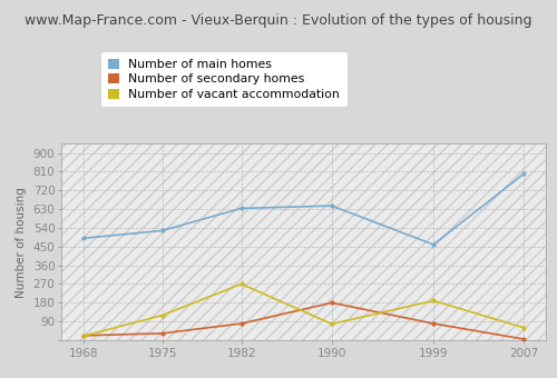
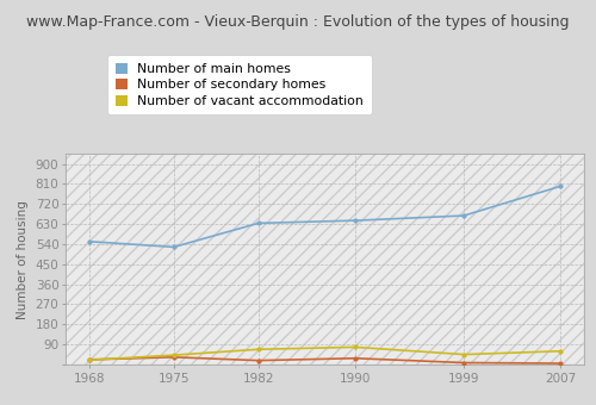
Number of main homes/1968: 490 -> 550
Number of vacant accommodation/1975: 120 -> 40
Number of secondary homes/1982: 80 -> 20
Number of vacant accommodation/1982: 270 -> 70
Number of secondary homes/1990: 180 -> 30
Number of main homes/1999: 460 -> 670
Number of secondary homes/1999: 80 -> 10
Number of vacant accommodation/1999: 190 -> 40
